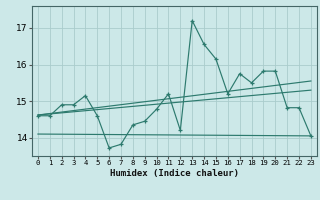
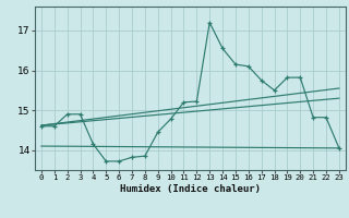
4: 15.15 -> 14.15
5: 14.60 -> 13.72
8: 14.35 -> 13.85
12: 14.20 -> 15.22
16: 15.20 -> 16.10
